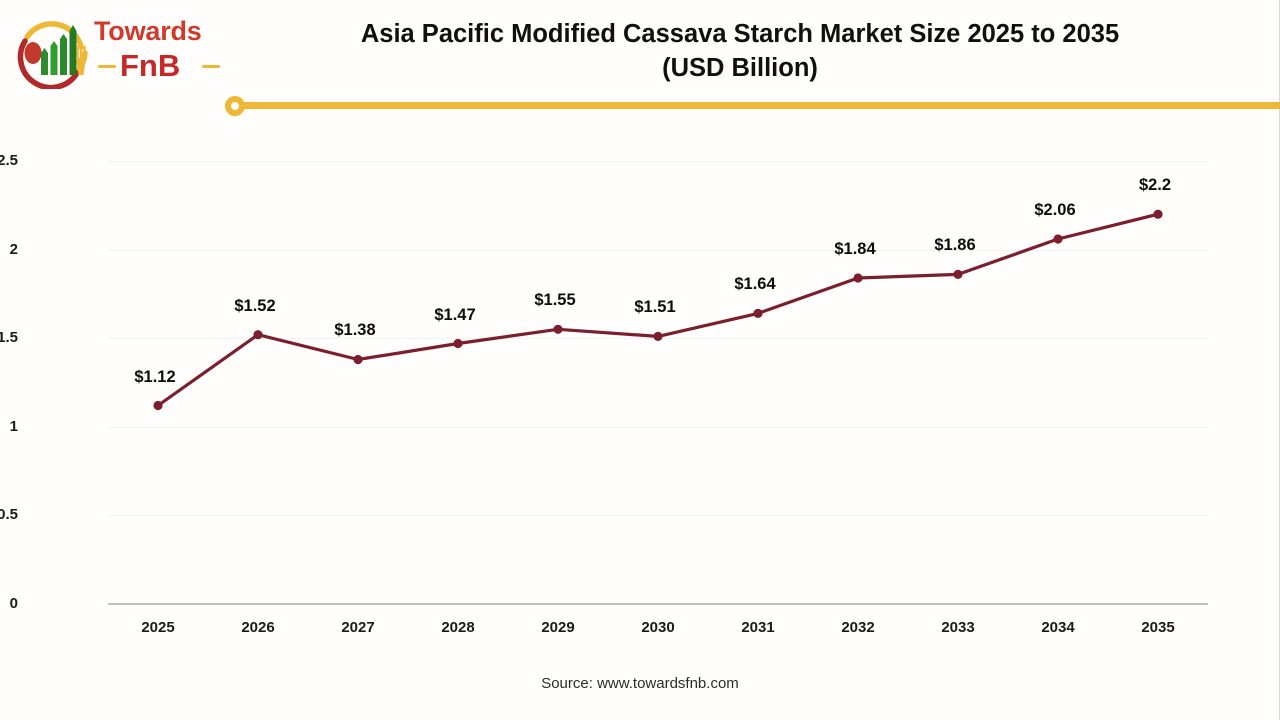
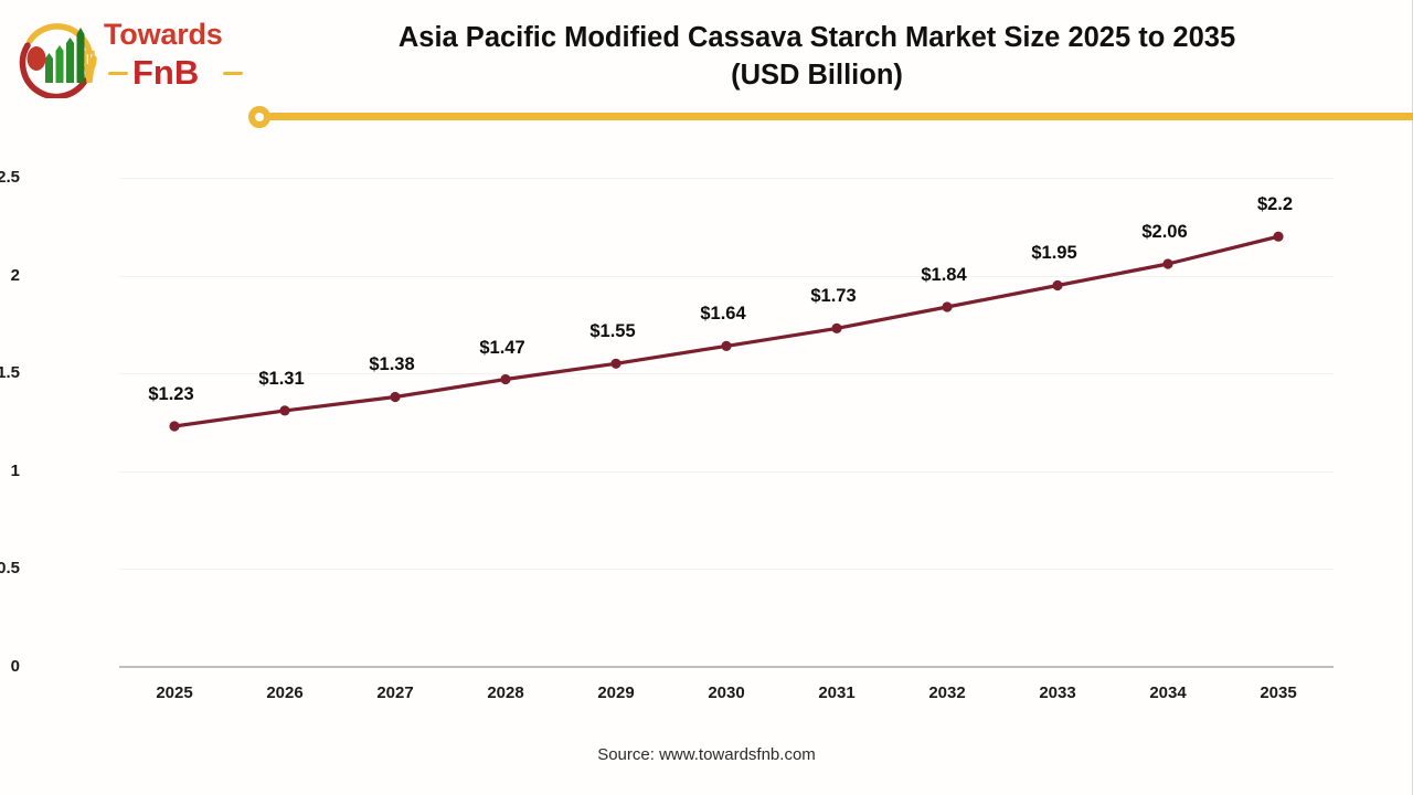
2025: $1.12 -> $1.23
2026: $1.52 -> $1.31
2030: $1.51 -> $1.64
2031: $1.64 -> $1.73
2033: $1.86 -> $1.95
